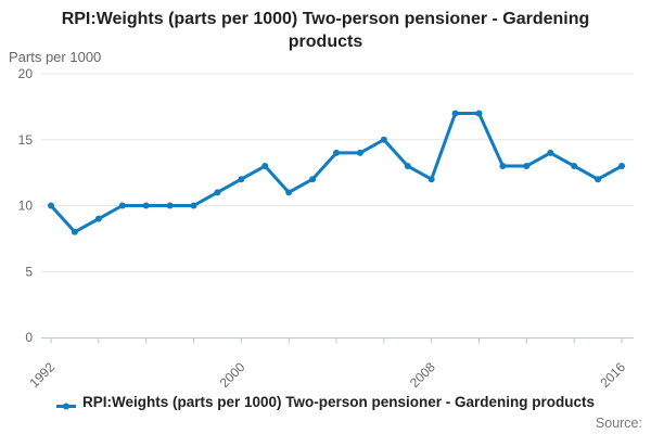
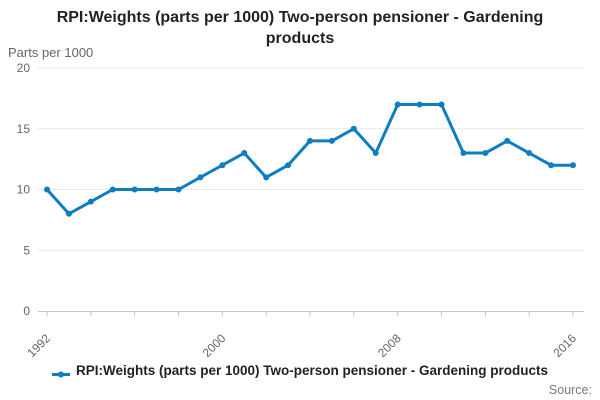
2008: 12 -> 17
2016: 13 -> 12
